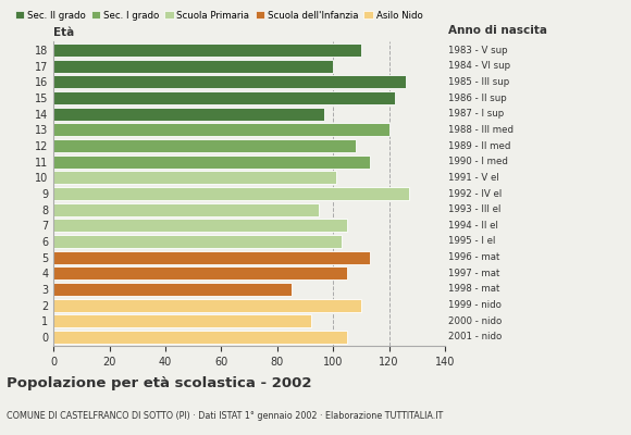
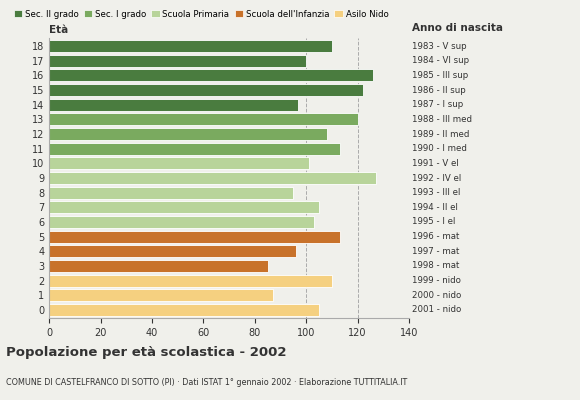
4: 105 -> 96
1: 92 -> 87
